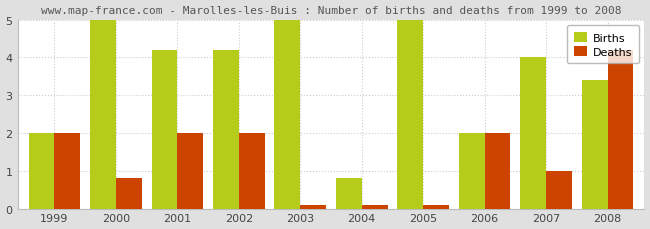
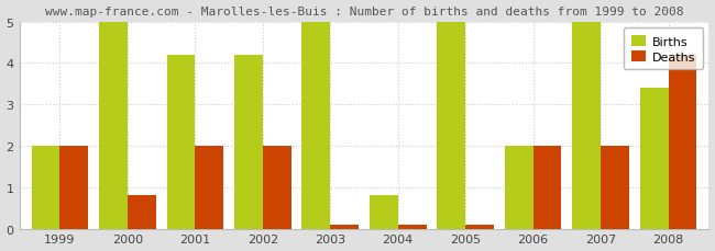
Births/2007: 4.0 -> 5.0
Deaths/2007: 1.0 -> 2.0
